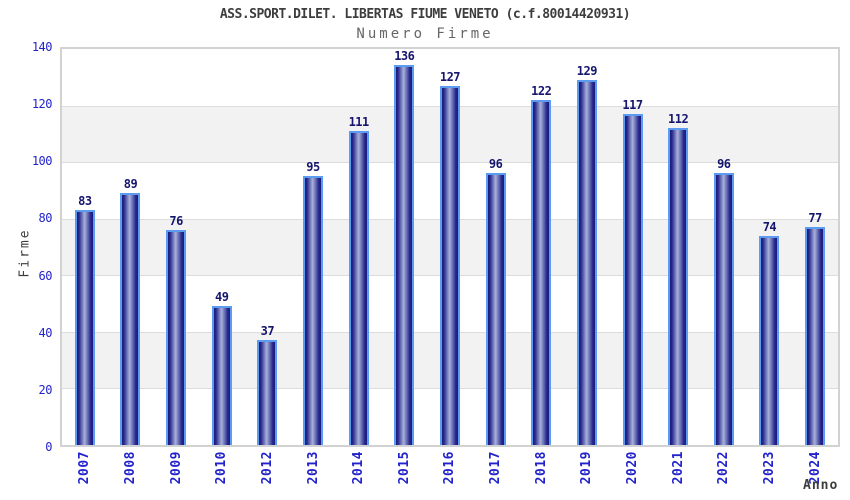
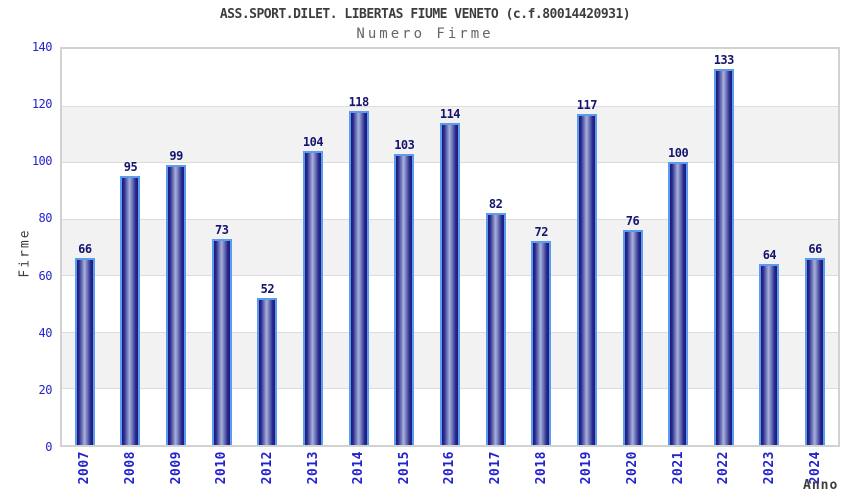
2007: 83 -> 66
2008: 89 -> 95
2009: 76 -> 99
2010: 49 -> 73
2012: 37 -> 52
2013: 95 -> 104
2014: 111 -> 118
2015: 136 -> 103
2016: 127 -> 114
2017: 96 -> 82
2018: 122 -> 72
2019: 129 -> 117
2020: 117 -> 76
2021: 112 -> 100
2022: 96 -> 133
2023: 74 -> 64
2024: 77 -> 66
